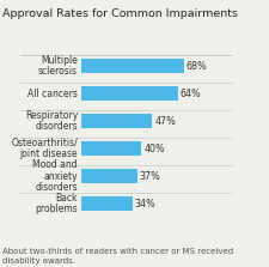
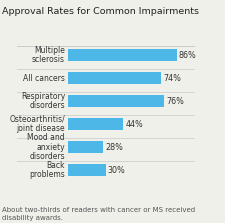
Multiple sclerosis: 68% -> 86%
All cancers: 64% -> 74%
Respiratory disorders: 47% -> 76%
Osteoarthritis/ joint disease: 40% -> 44%
Mood and anxiety disorders: 37% -> 28%
Back problems: 34% -> 30%
